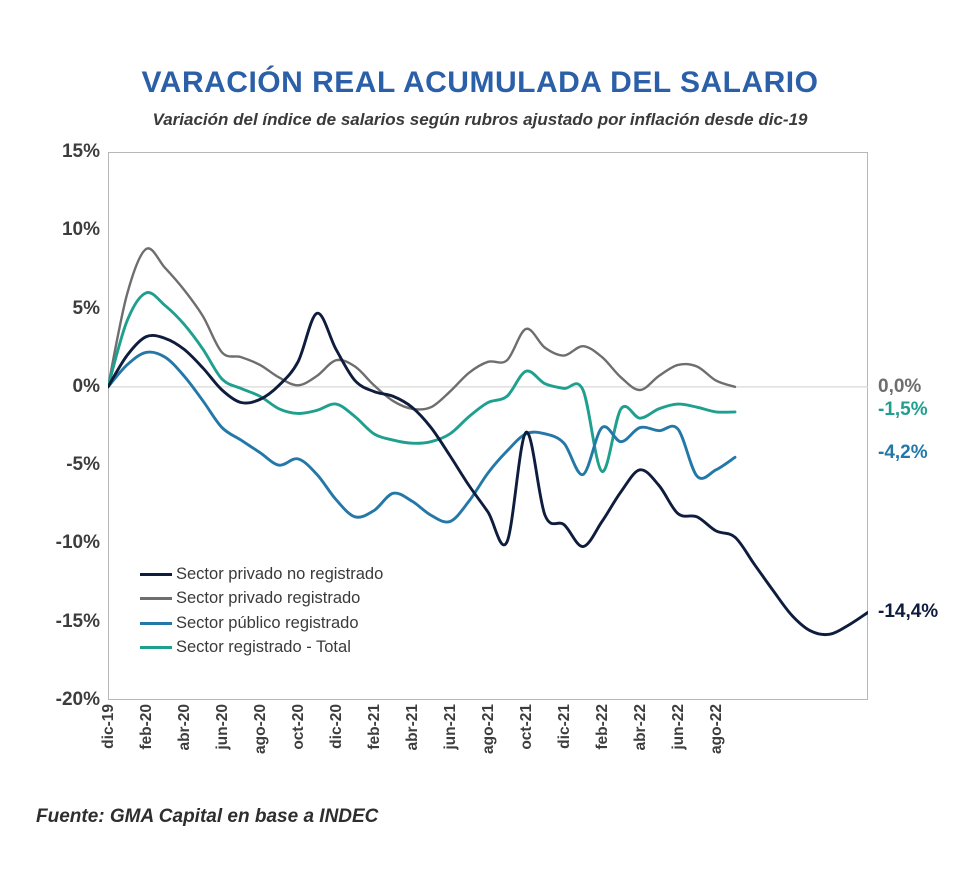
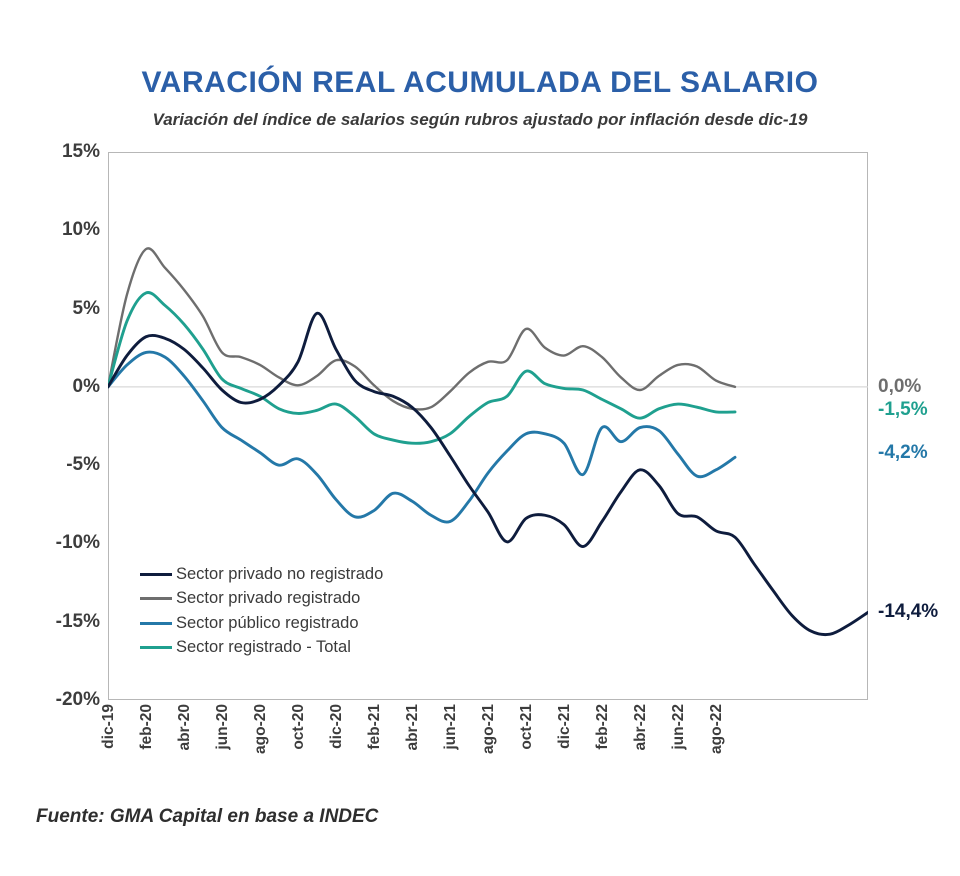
Sector privado no registrado/oct-21: -2.9% -> -8.4%
Sector registrado - Total/feb-22: -5.4% -> -0.8%
Sector público registrado/jun-22: -2.7% -> -4.3%
